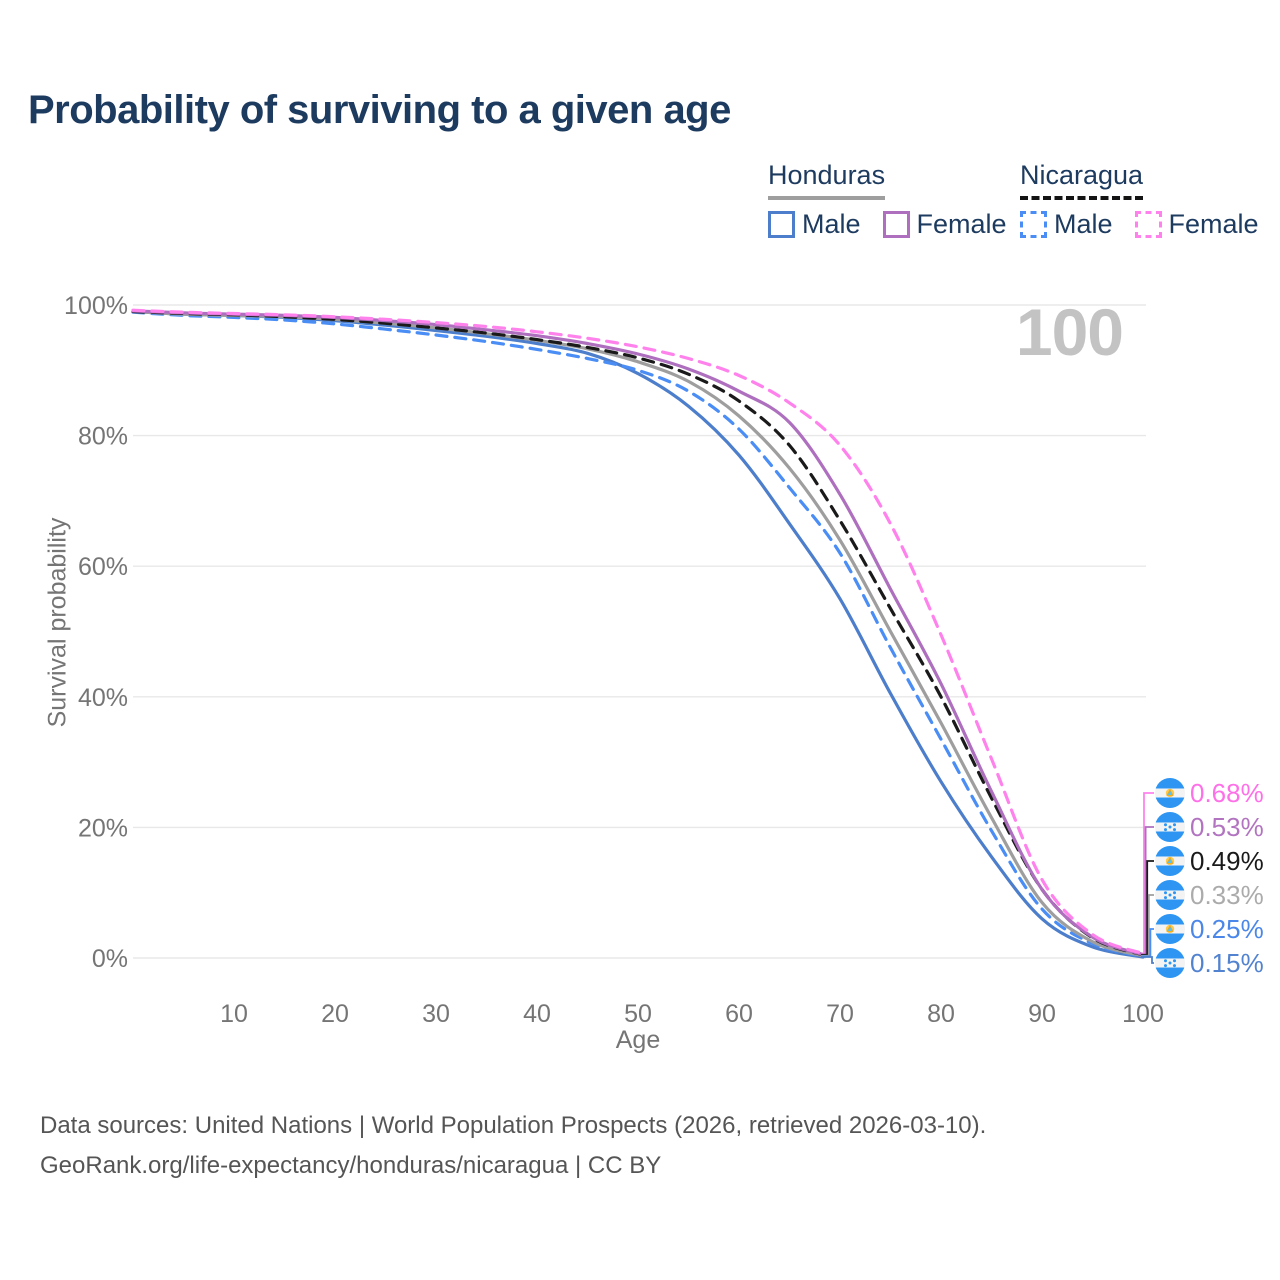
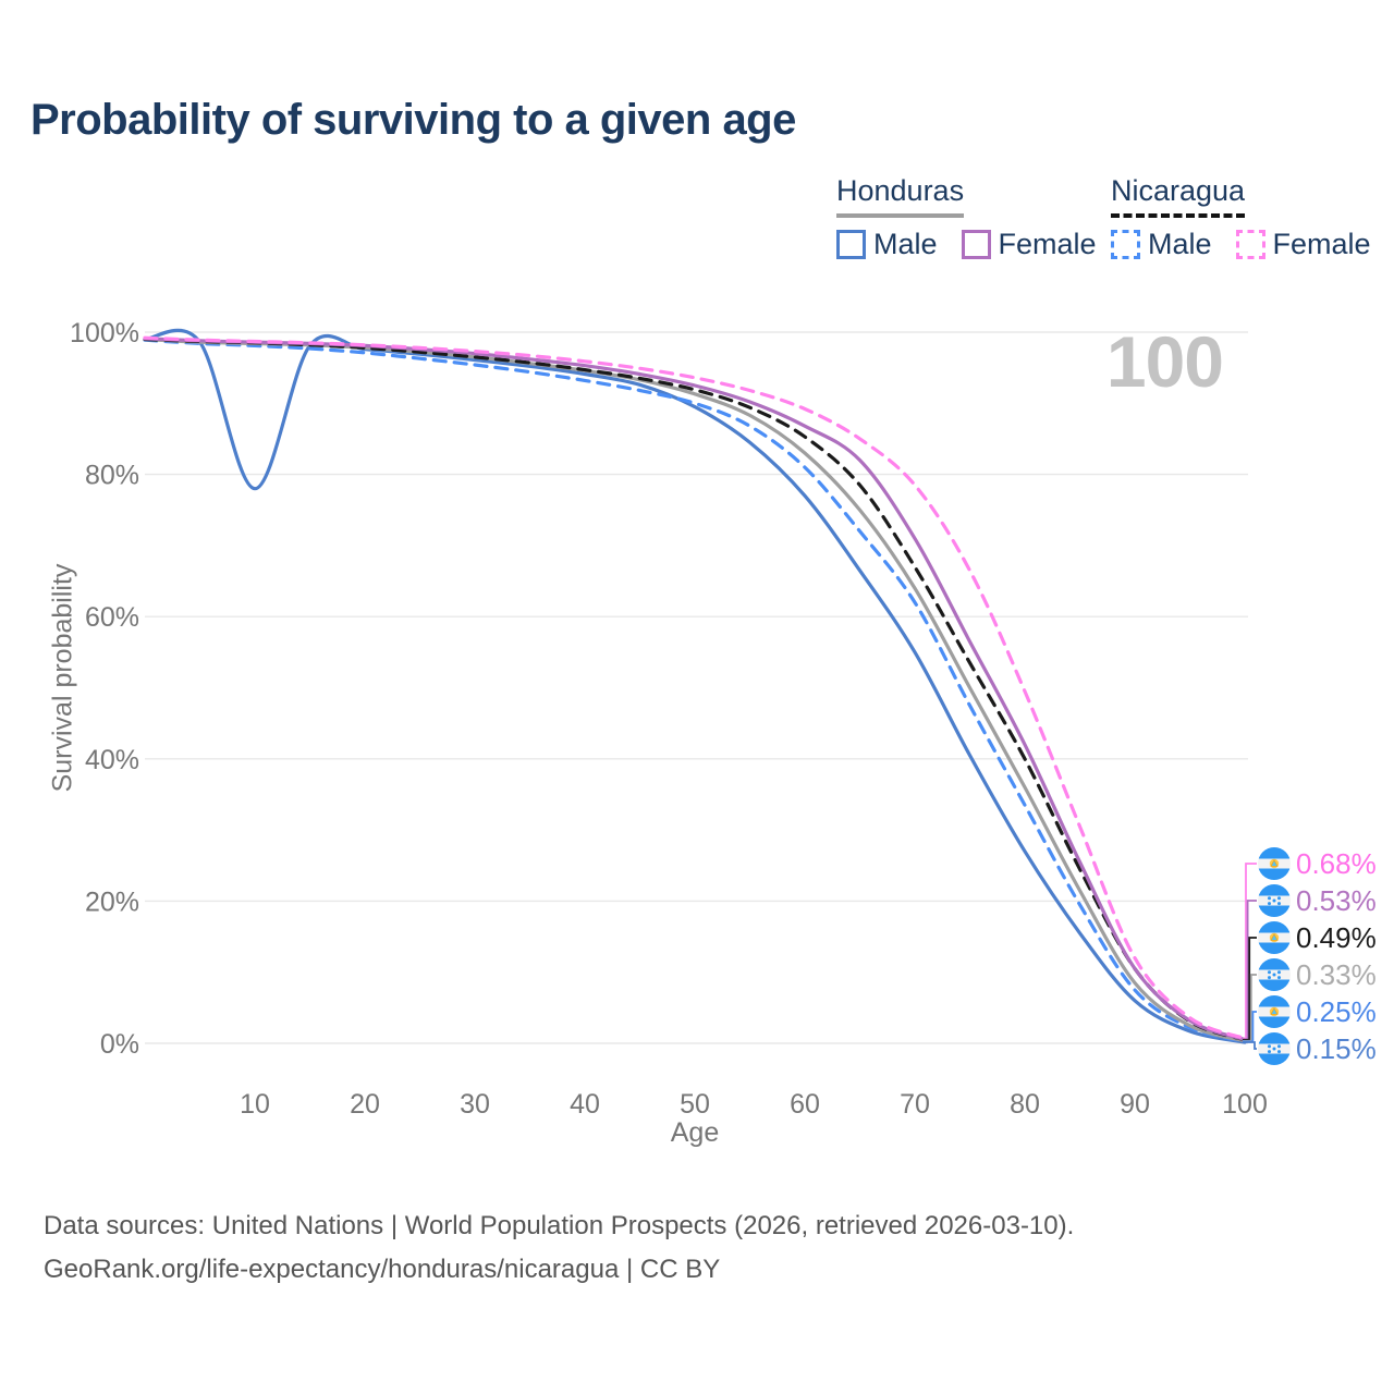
Honduras Male/10: 98% -> 78%
